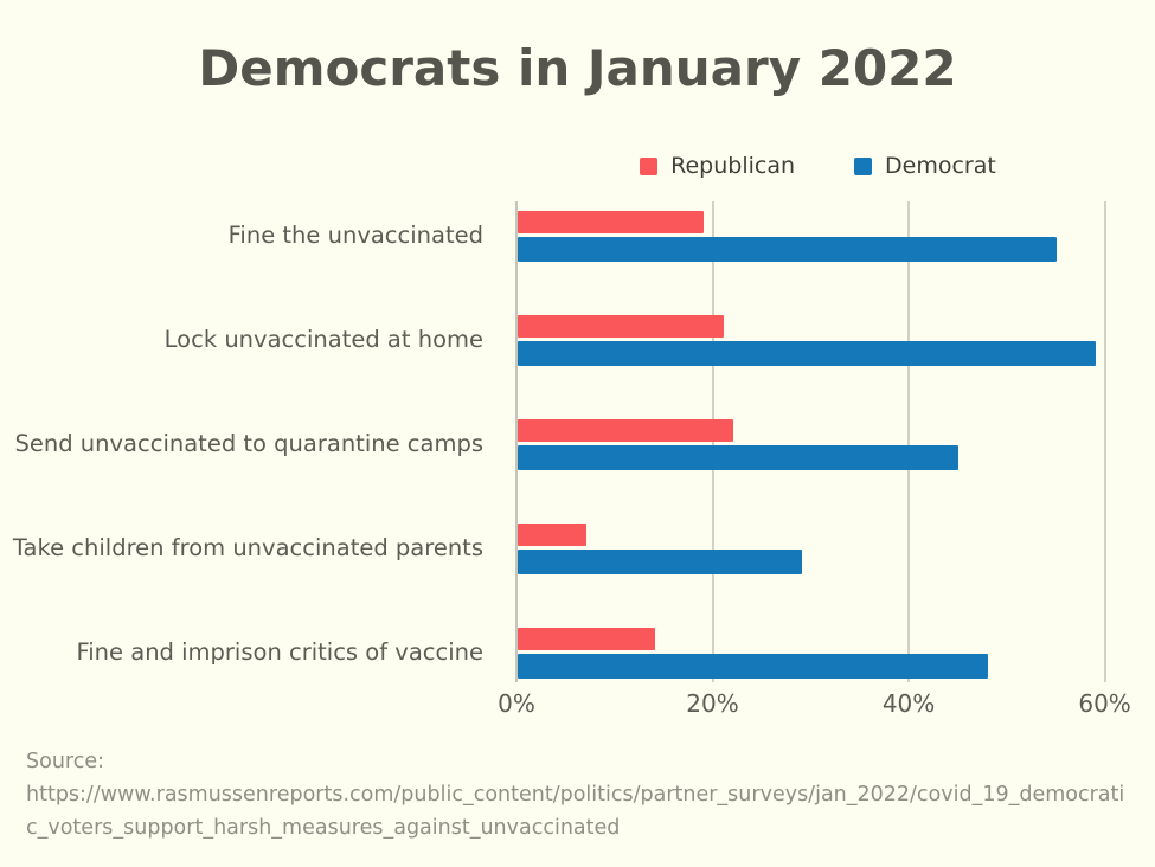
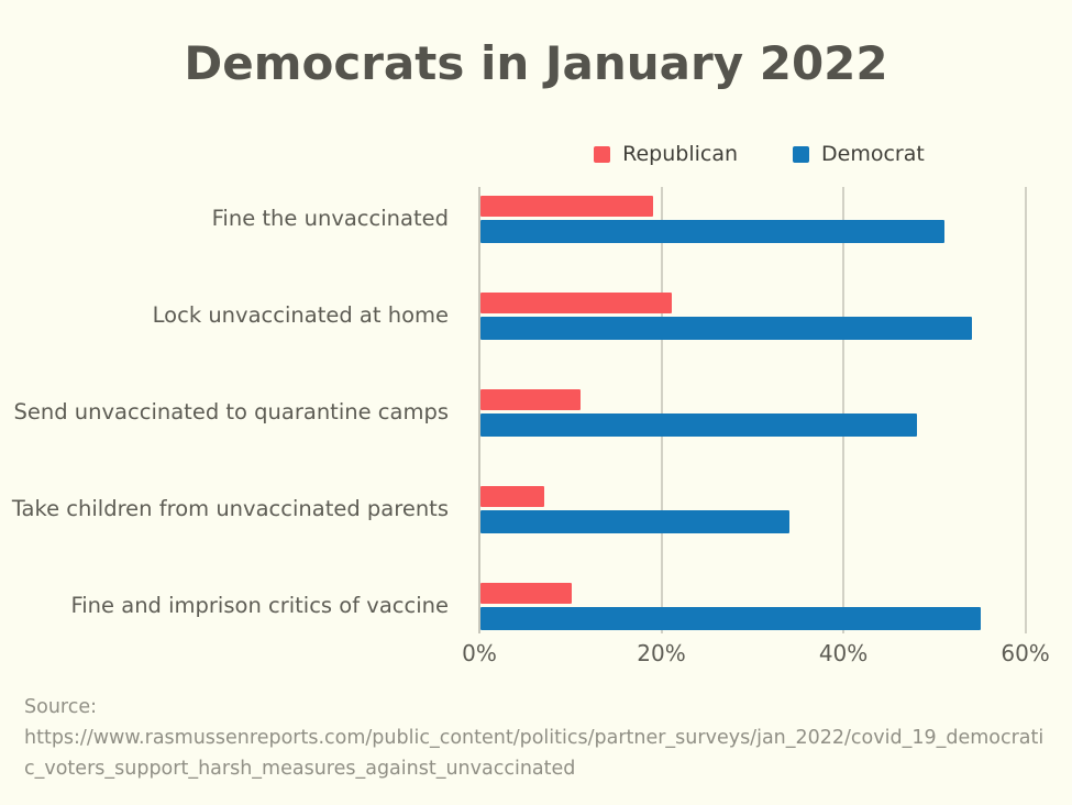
Democrat/Fine the unvaccinated: 55% -> 51%
Democrat/Lock unvaccinated at home: 59% -> 54%
Republican/Send unvaccinated to quarantine camps: 22% -> 11%
Democrat/Send unvaccinated to quarantine camps: 45% -> 48%
Democrat/Take children from unvaccinated parents: 29% -> 34%
Republican/Fine and imprison critics of vaccine: 14% -> 10%
Democrat/Fine and imprison critics of vaccine: 48% -> 55%
